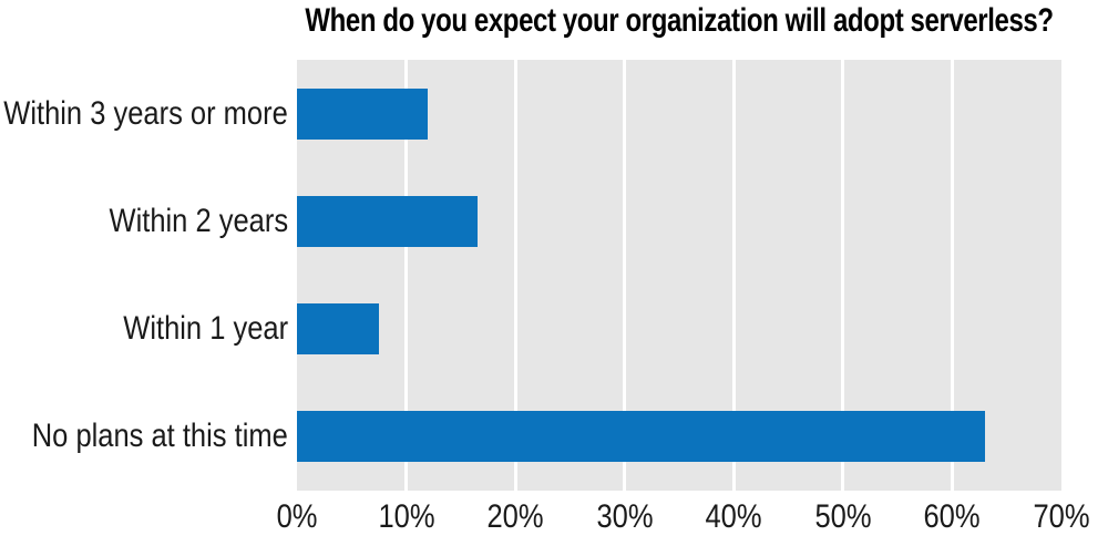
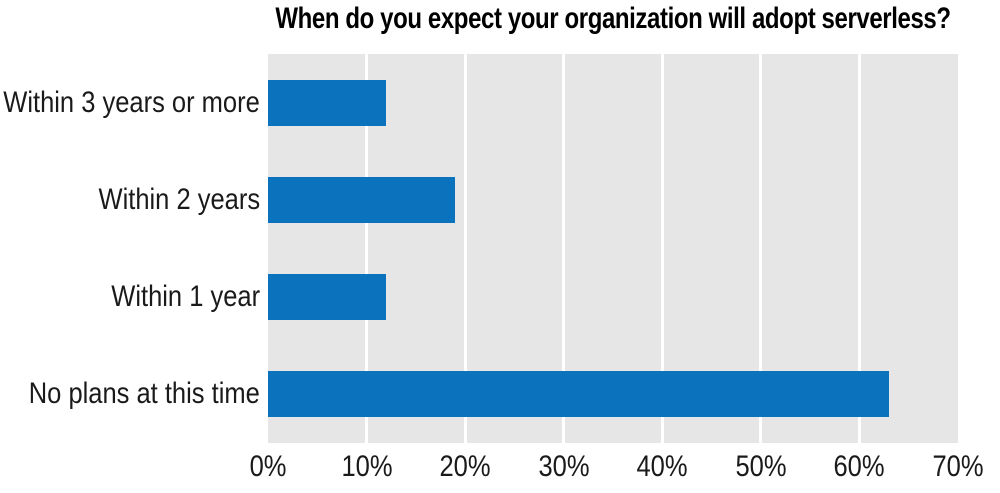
Within 2 years: 16% -> 19%
Within 1 year: 8% -> 12%
